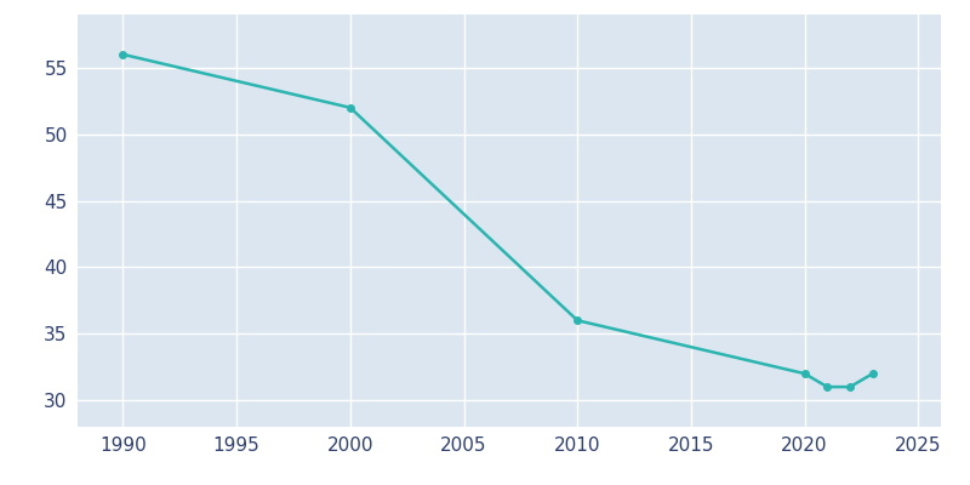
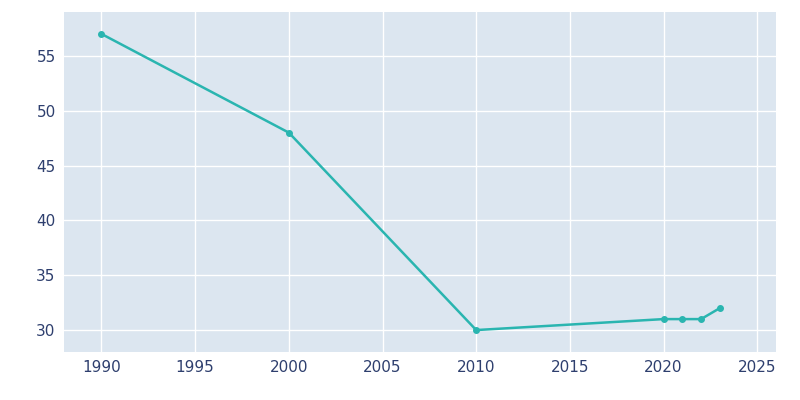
1990: 56 -> 57
2000: 52 -> 48
2010: 36 -> 30
2020: 32 -> 31
